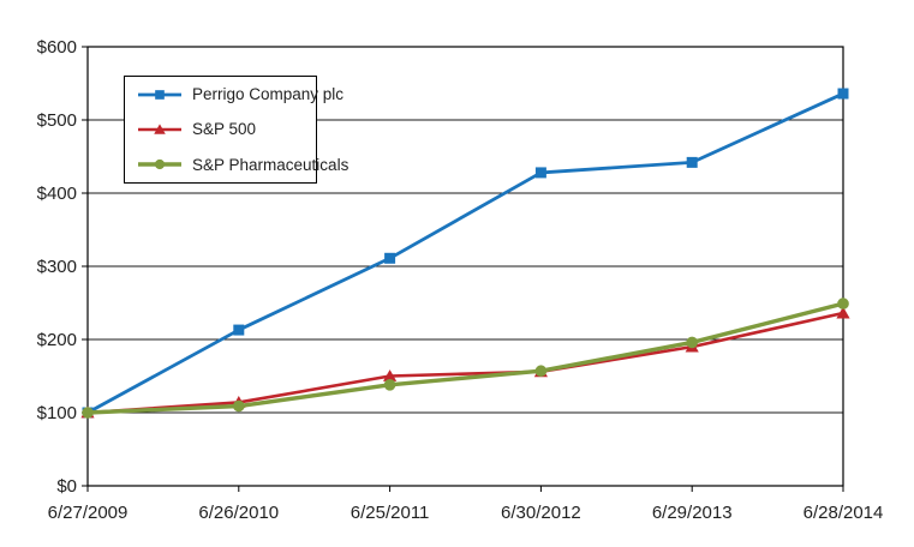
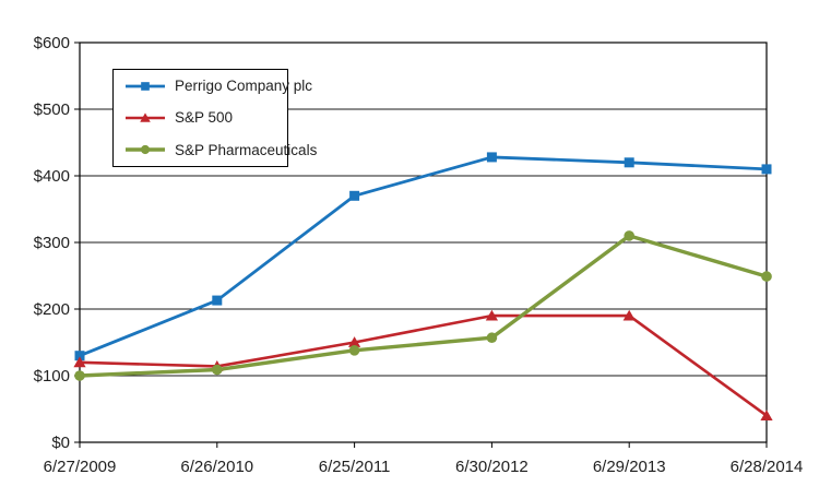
Perrigo Company plc/6/27/2009: $100 -> $130
S&P 500/6/27/2009: $100 -> $120
Perrigo Company plc/6/25/2011: $310 -> $370
S&P 500/6/30/2012: $160 -> $190
Perrigo Company plc/6/29/2013: $440 -> $420
S&P Pharmaceuticals/6/29/2013: $200 -> $310
Perrigo Company plc/6/28/2014: $540 -> $410
S&P 500/6/28/2014: $240 -> $40
